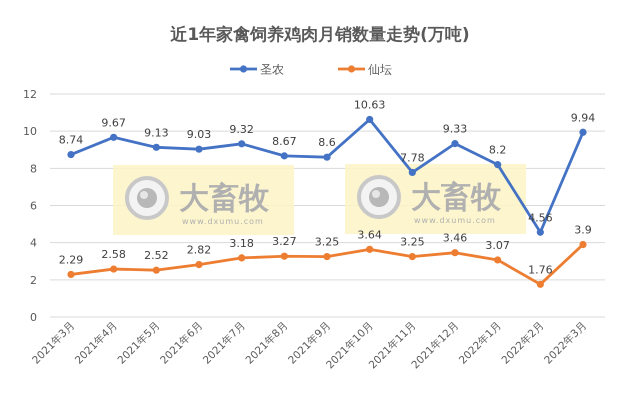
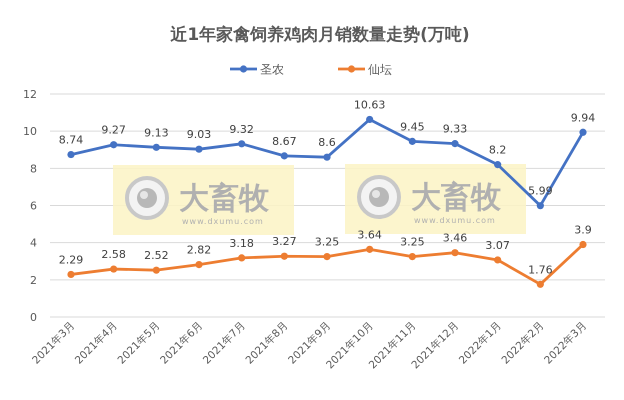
圣农/2021年4月: 9.67 -> 9.27
圣农/2021年11月: 7.78 -> 9.45
圣农/2022年2月: 4.56 -> 5.99
